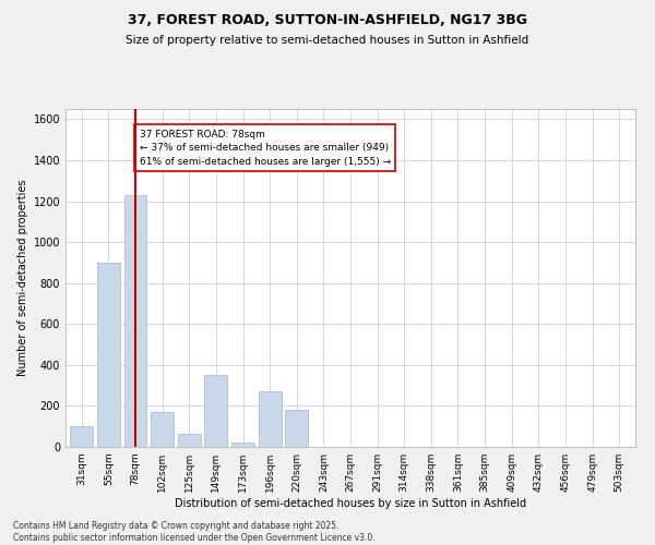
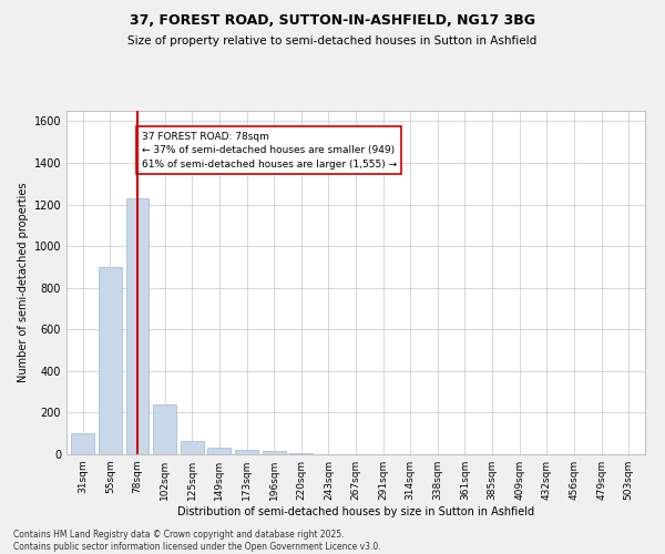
102sqm: 170 -> 240
149sqm: 350 -> 30
196sqm: 270 -> 20
220sqm: 180 -> 0
